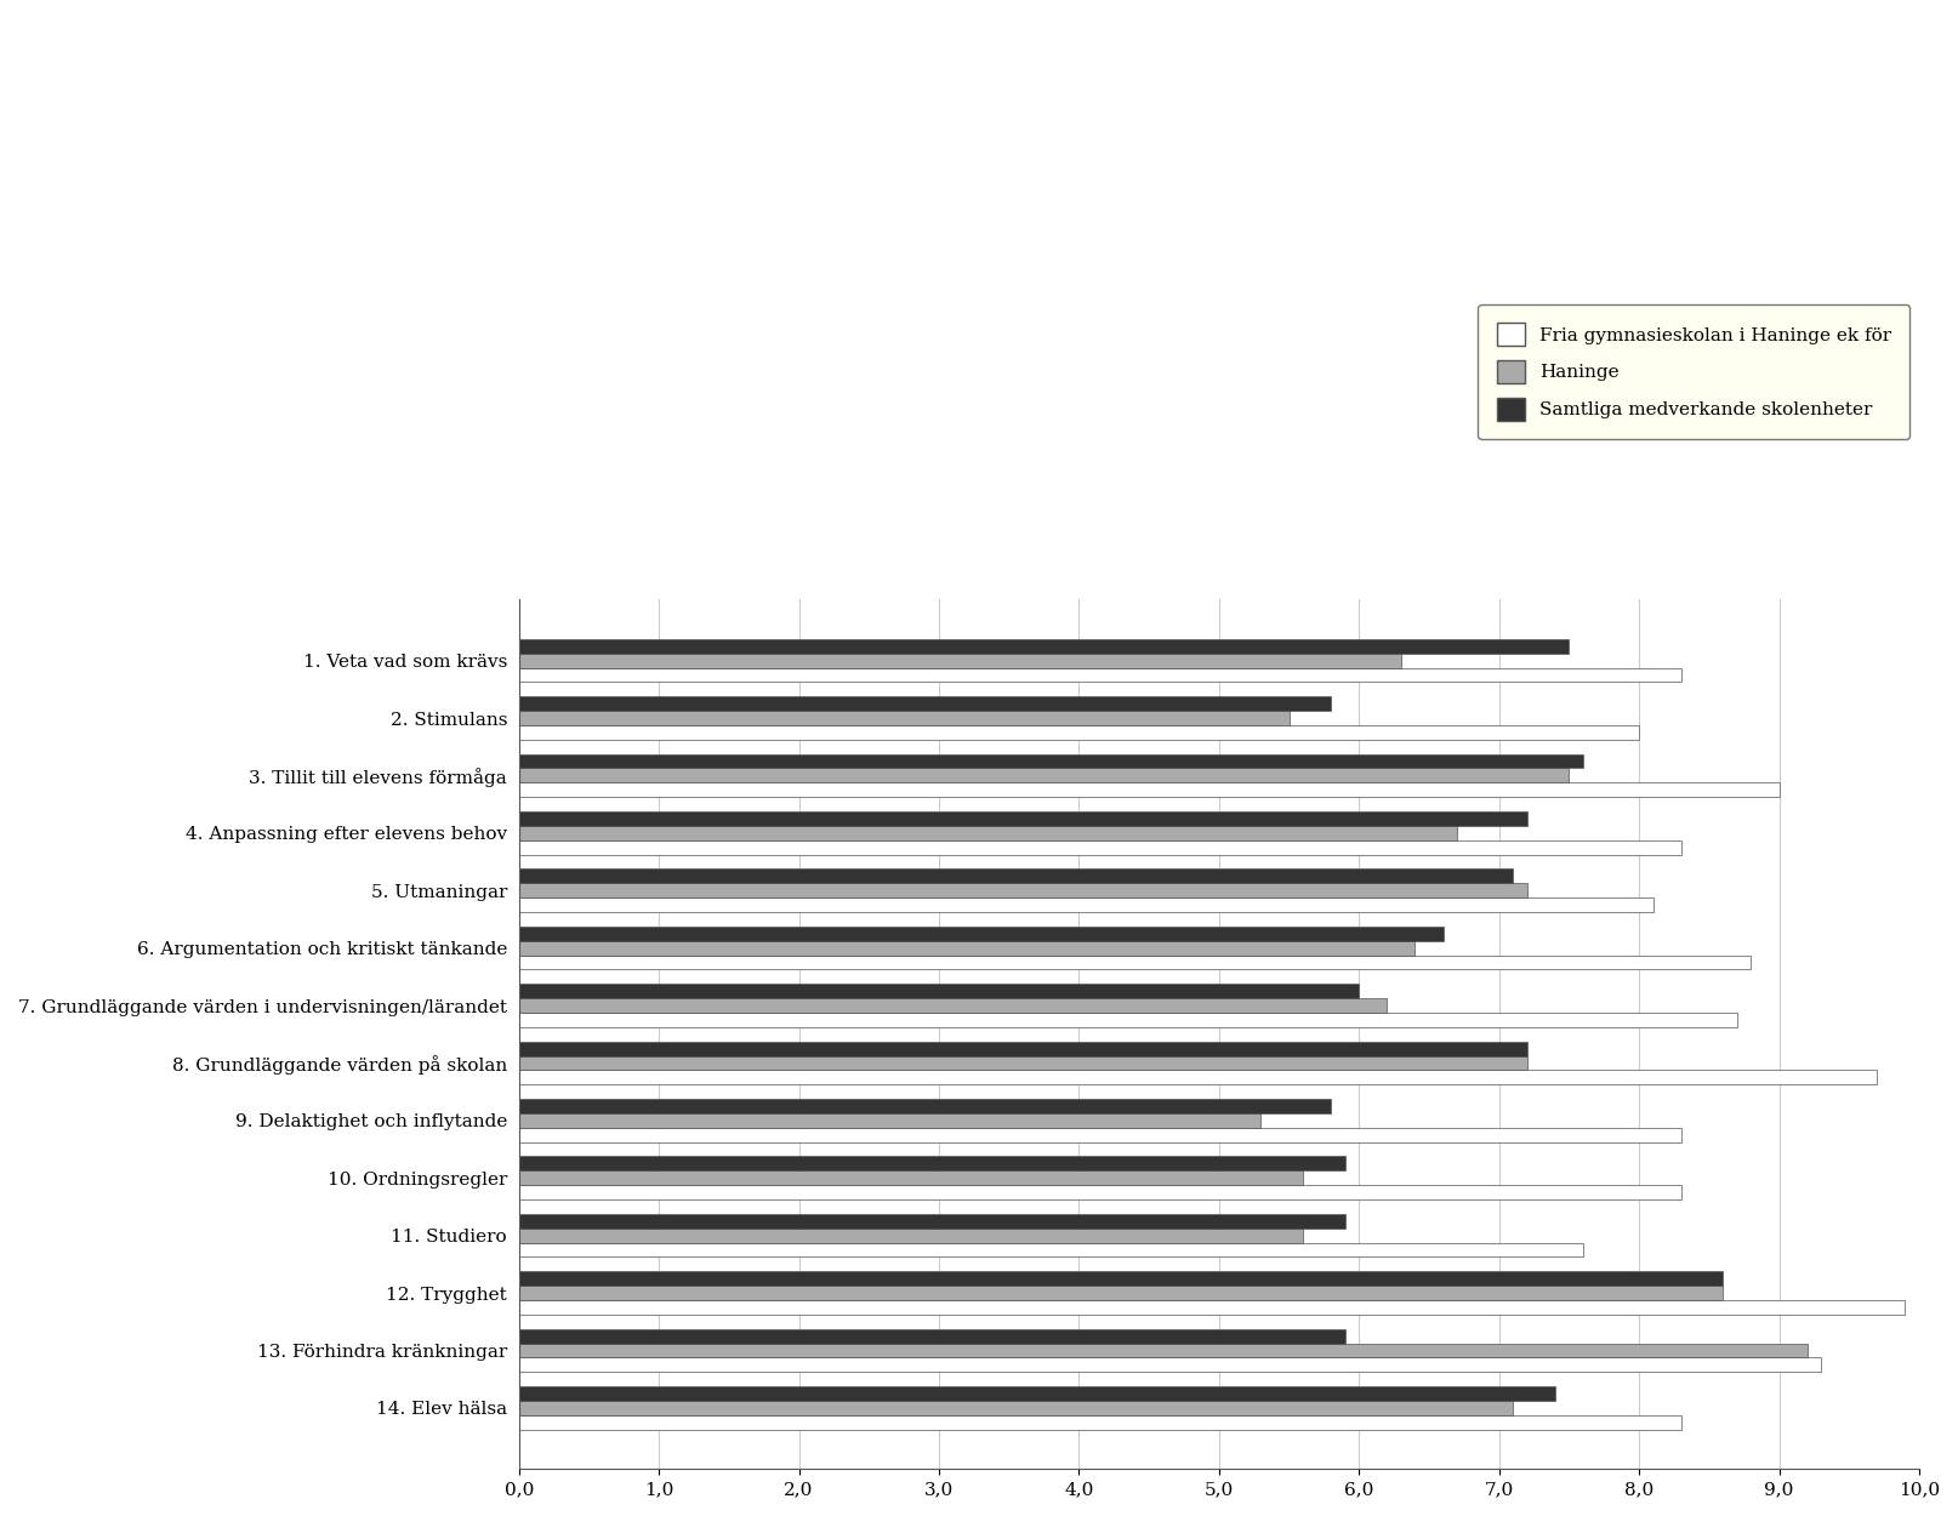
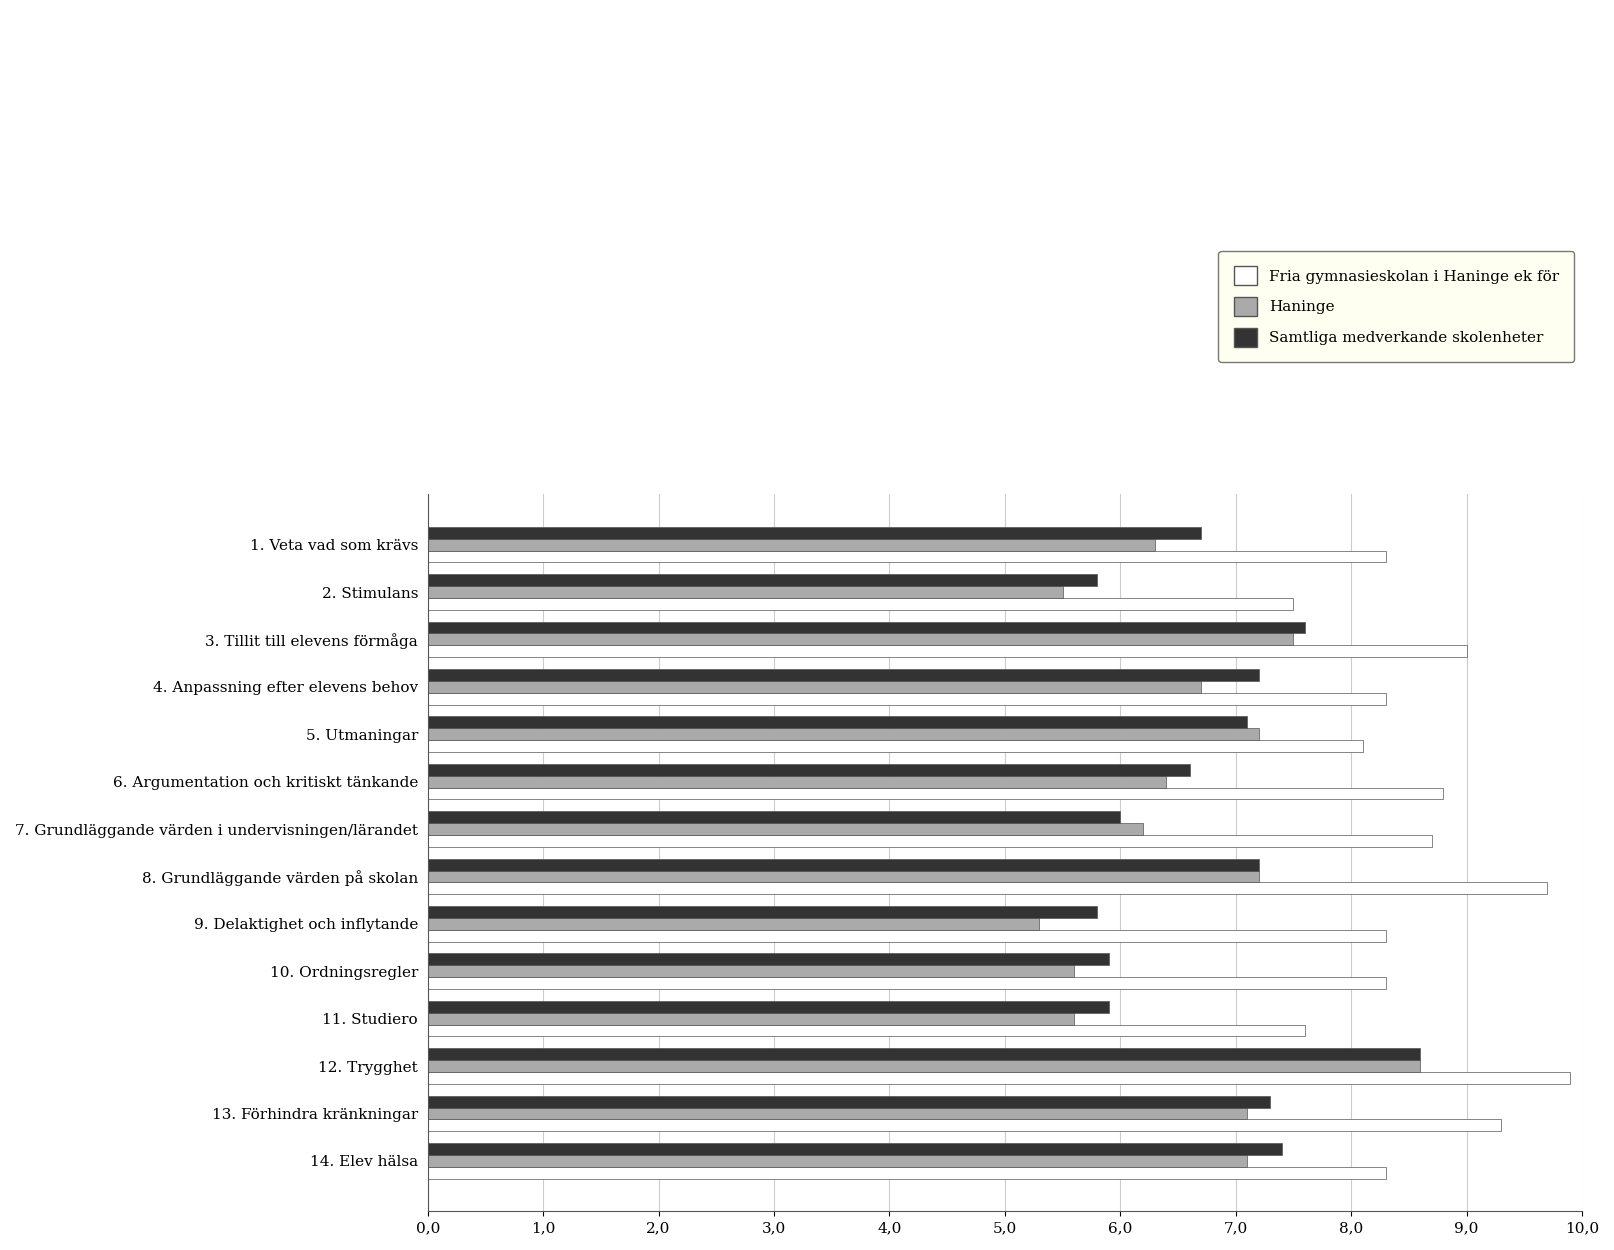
Samtliga medverkande skolenheter/1. Veta vad som krävs: 7,5 -> 6,7
Fria gymnasieskolan i Haninge ek för/2. Stimulans: 8,0 -> 7,5
Samtliga medverkande skolenheter/13. Förhindra kränkningar: 5,9 -> 7,3
Haninge/13. Förhindra kränkningar: 9,2 -> 7,1
